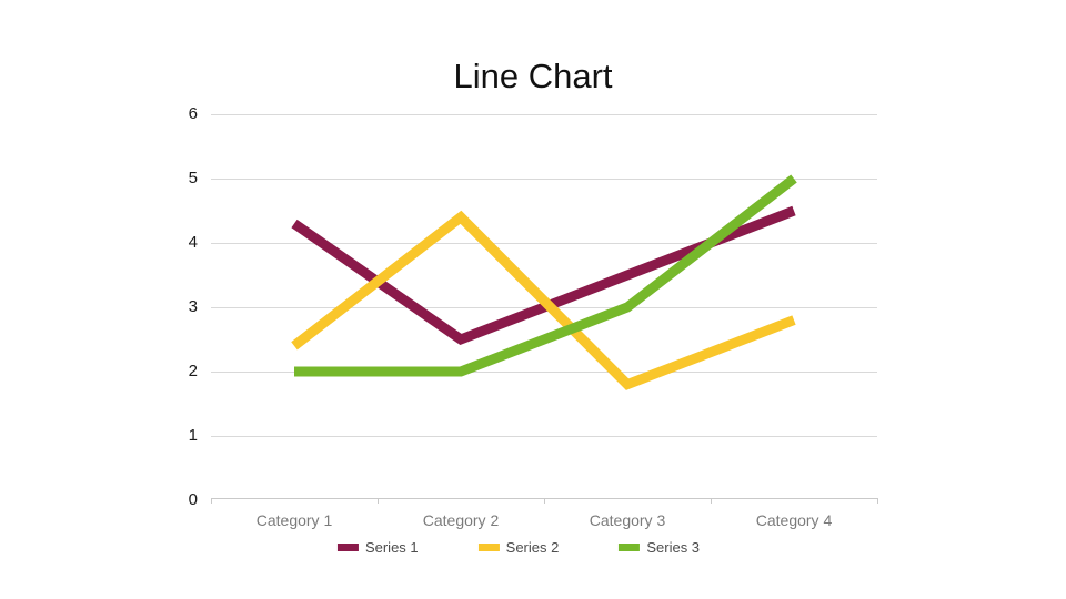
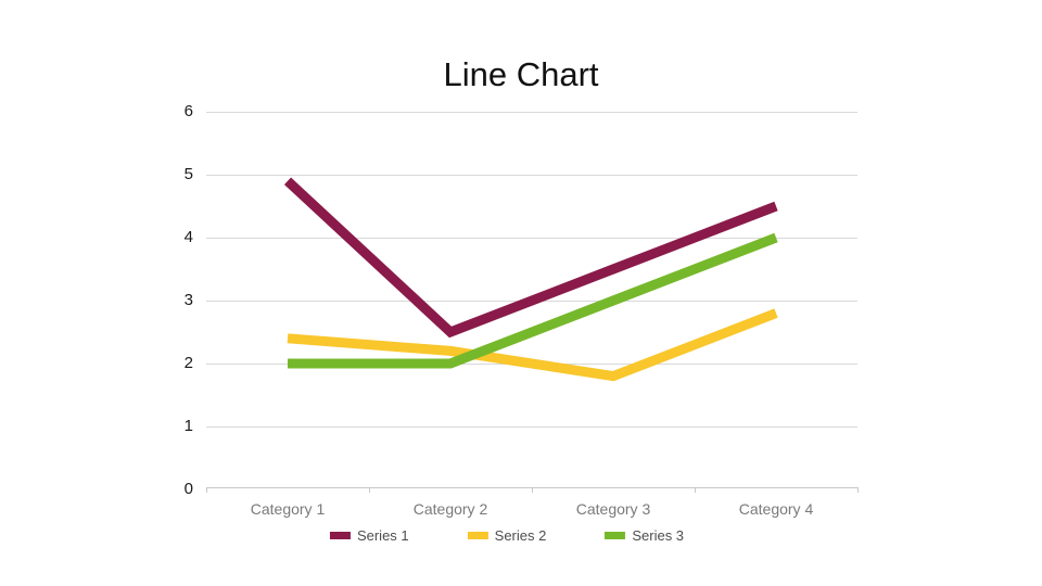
Series 1/Category 1: 4.3 -> 4.9
Series 2/Category 2: 4.4 -> 2.2
Series 3/Category 4: 5 -> 4
